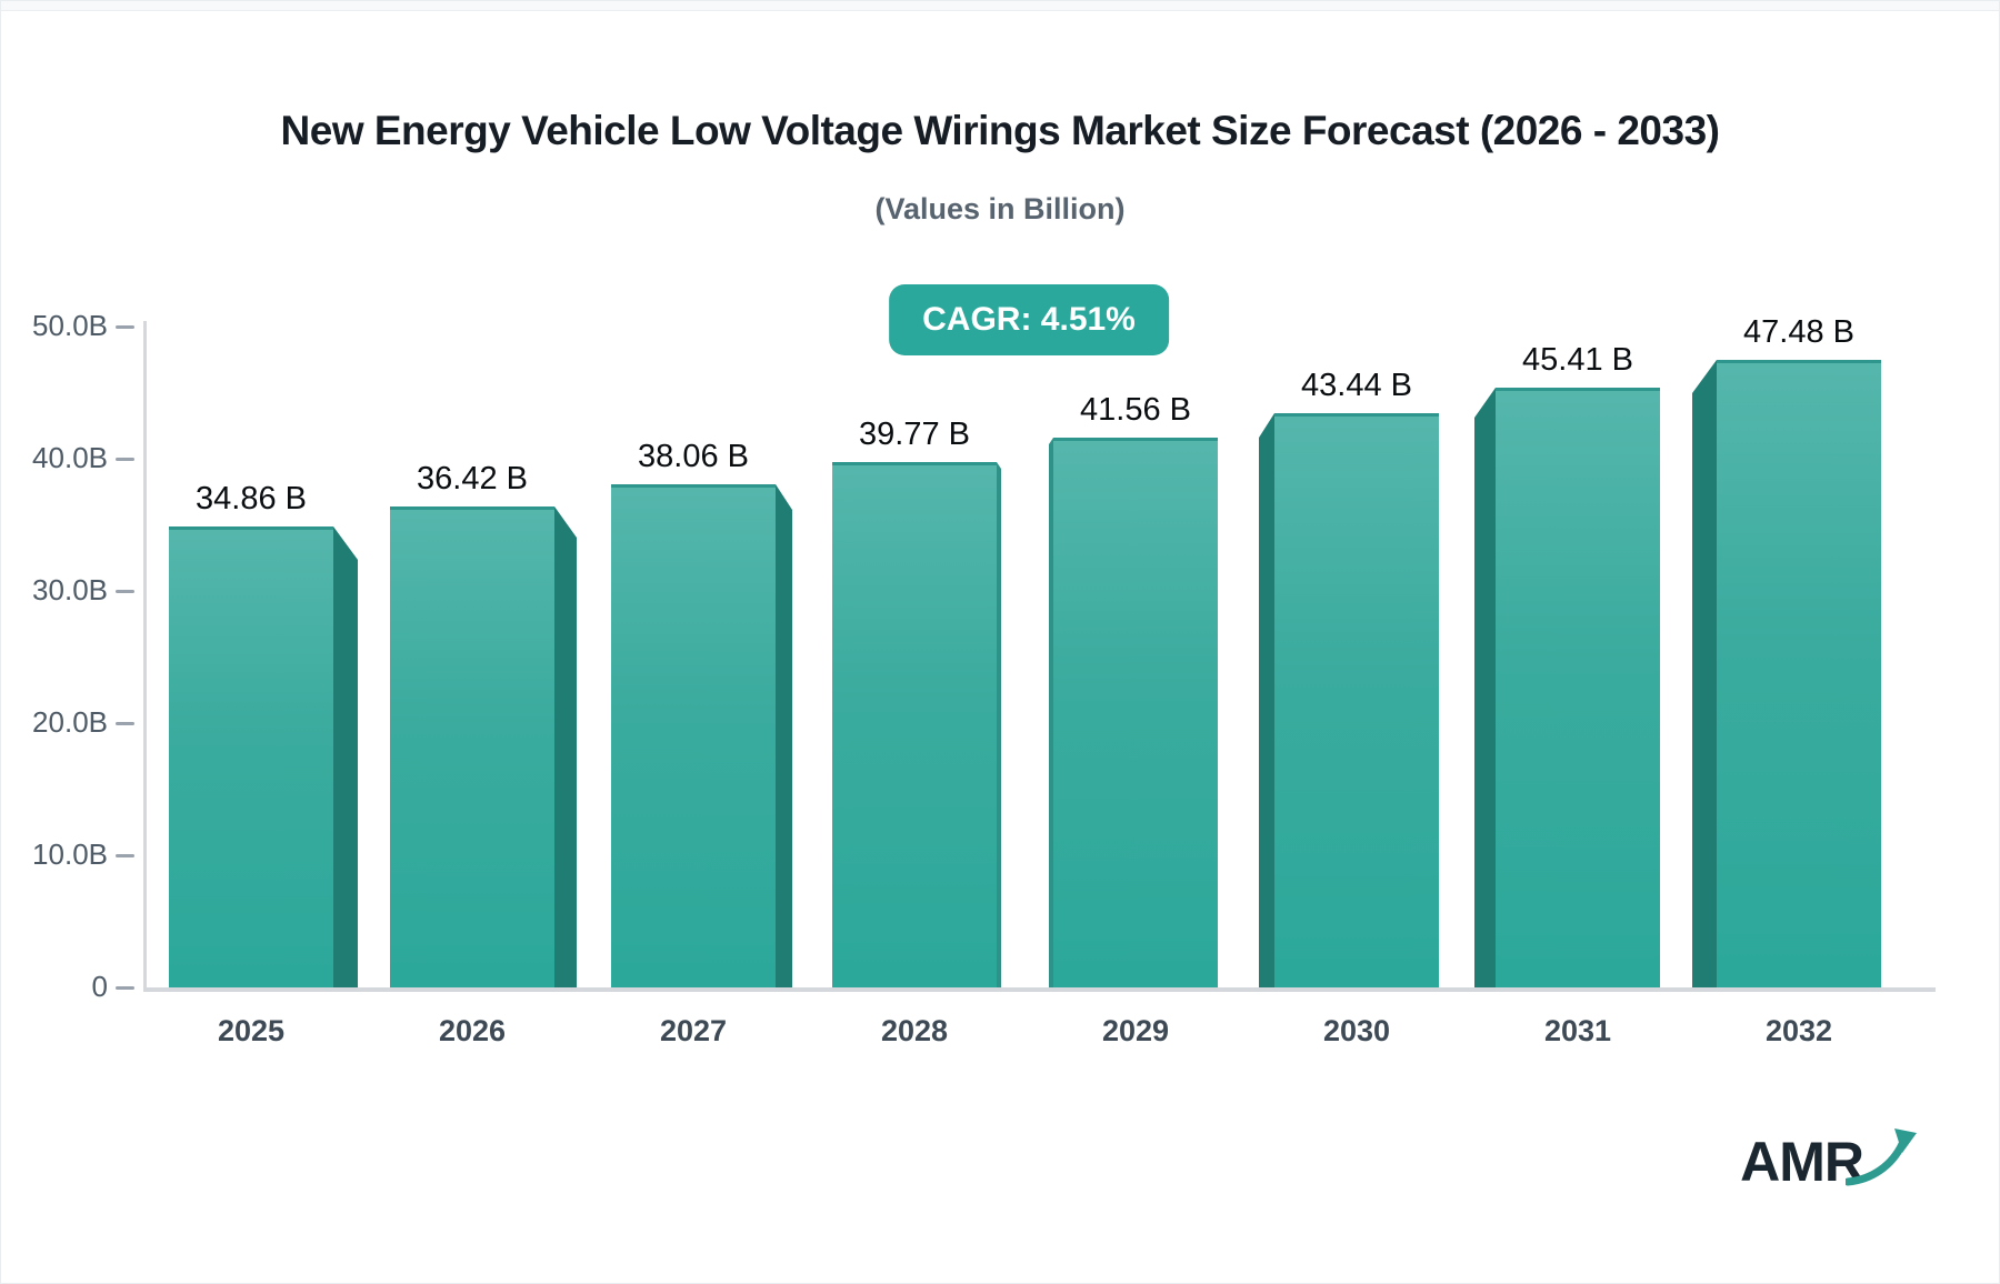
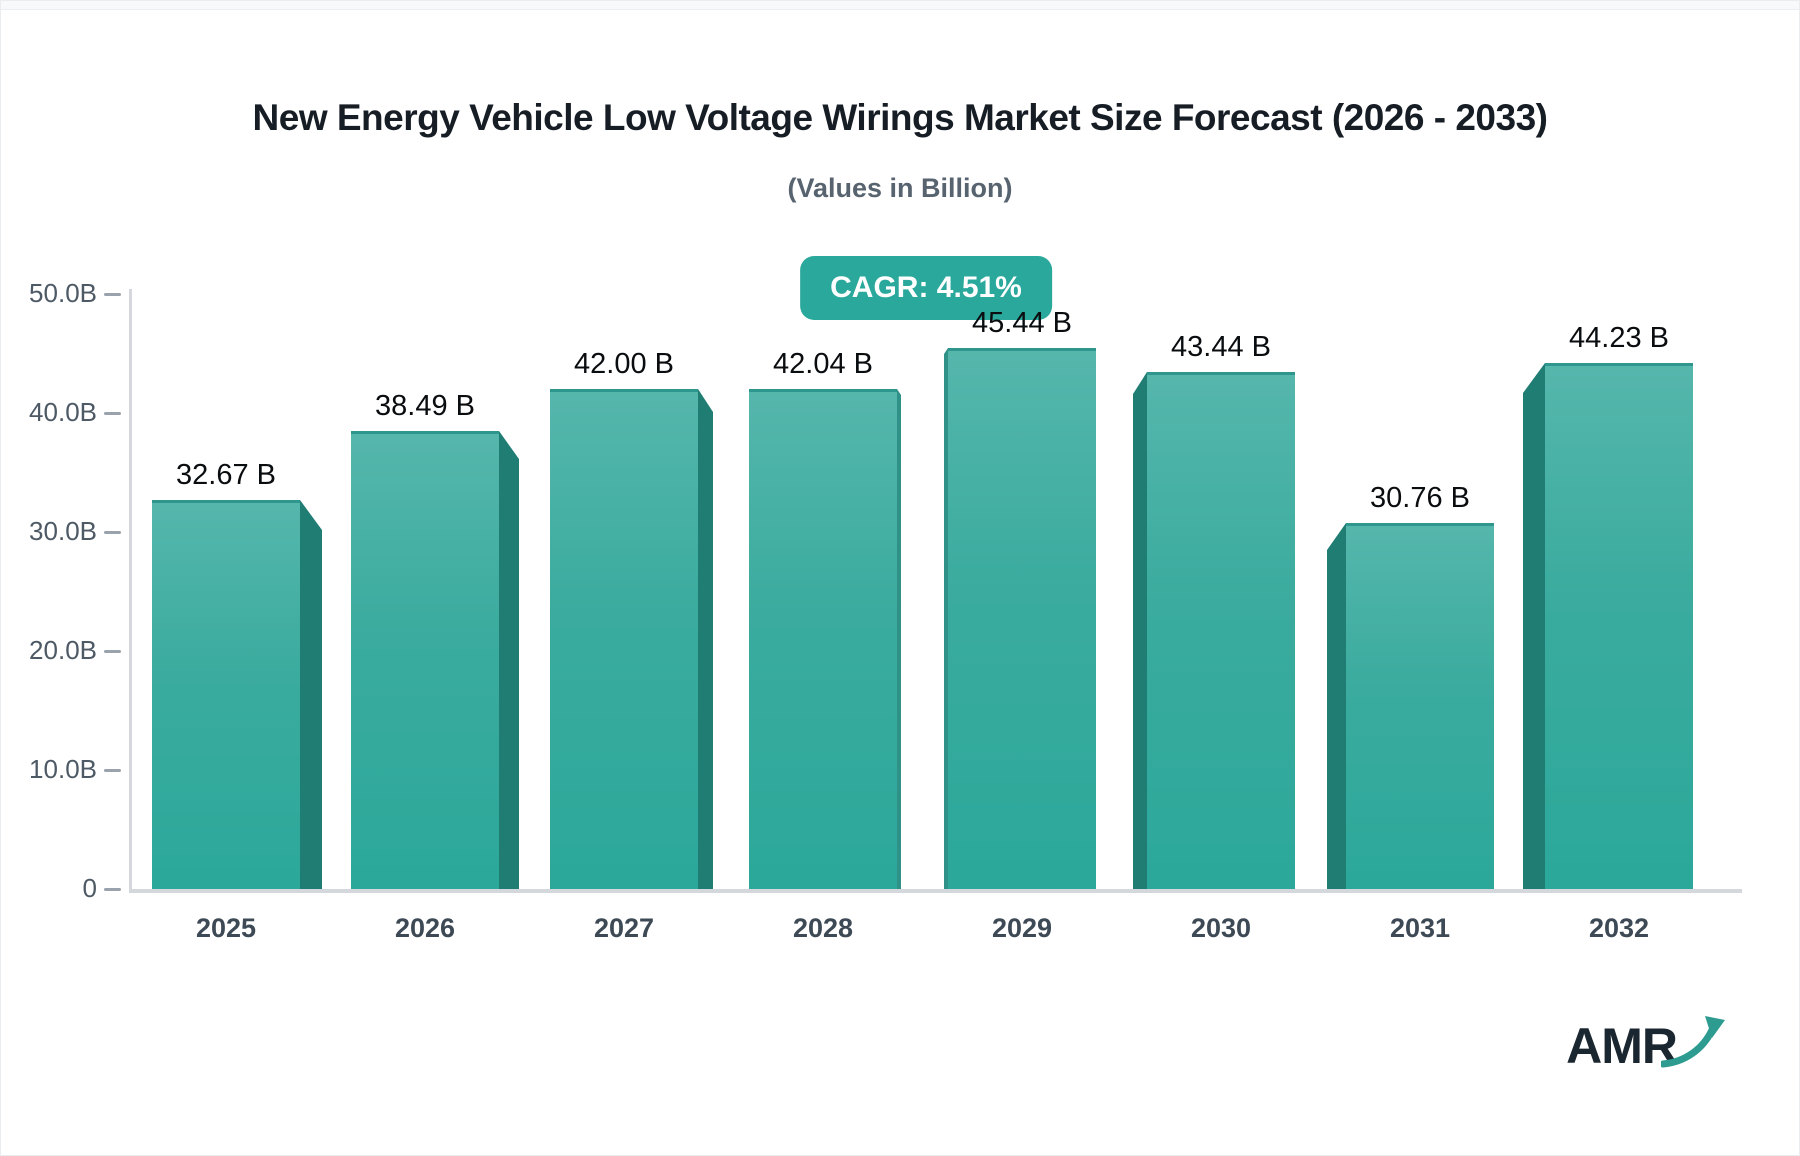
2025: 34.86 -> 32.67
2026: 36.42 -> 38.49
2027: 38.06 -> 42.00
2028: 39.77 -> 42.04
2029: 41.56 -> 45.44
2031: 45.41 -> 30.76
2032: 47.48 -> 44.23
